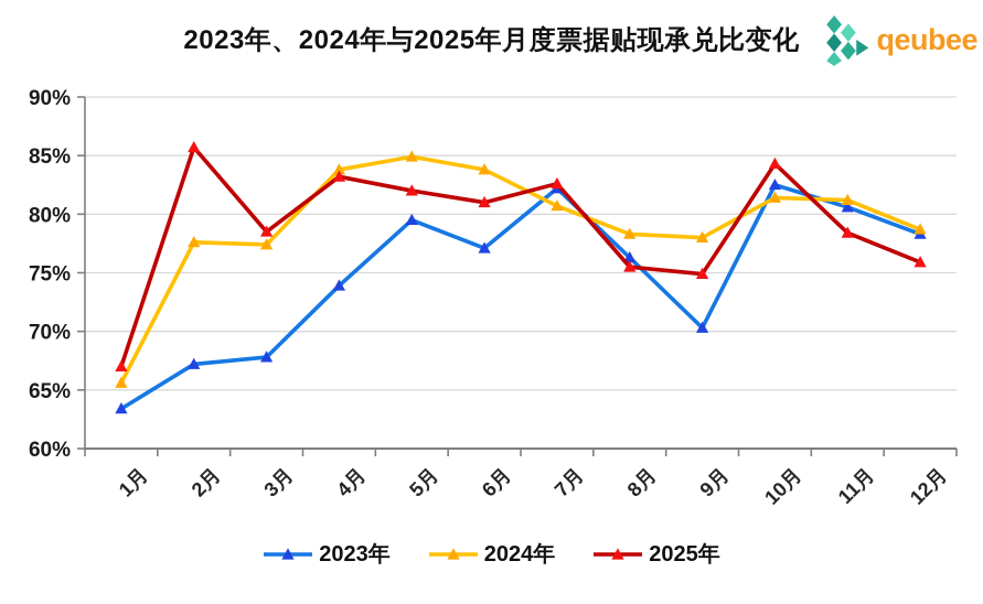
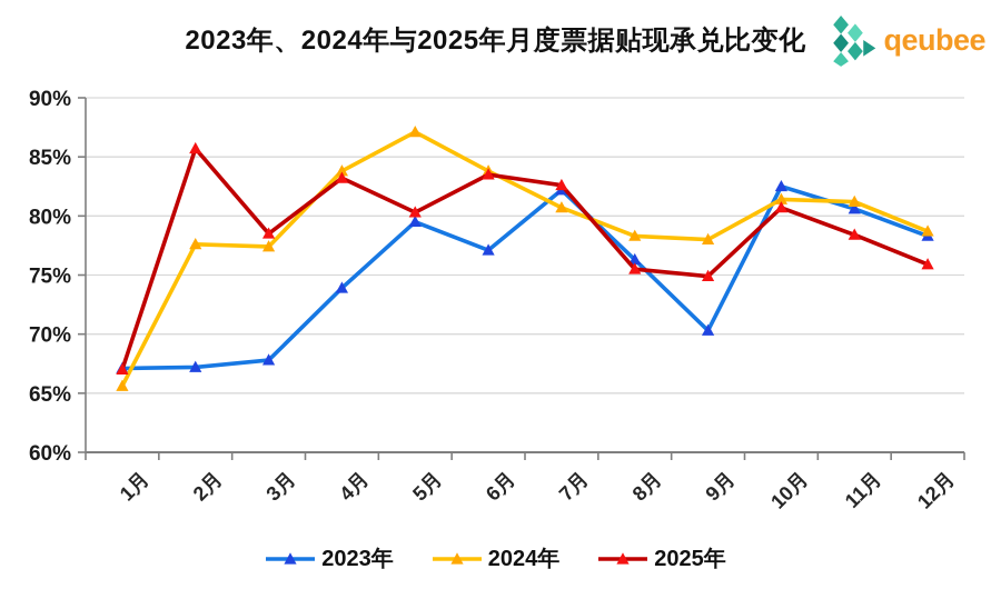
2023年/1月: 63.4% -> 67.1%
2024年/5月: 84.9% -> 87.1%
2025年/5月: 82.0% -> 80.3%
2025年/6月: 81.0% -> 83.5%
2025年/10月: 84.3% -> 80.7%
